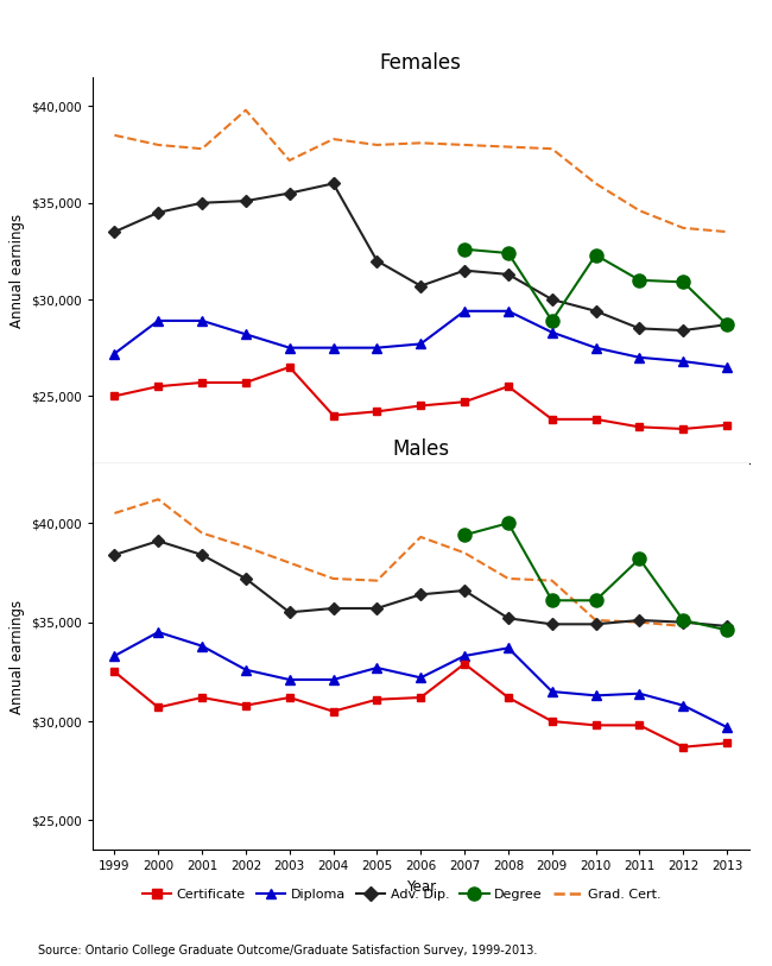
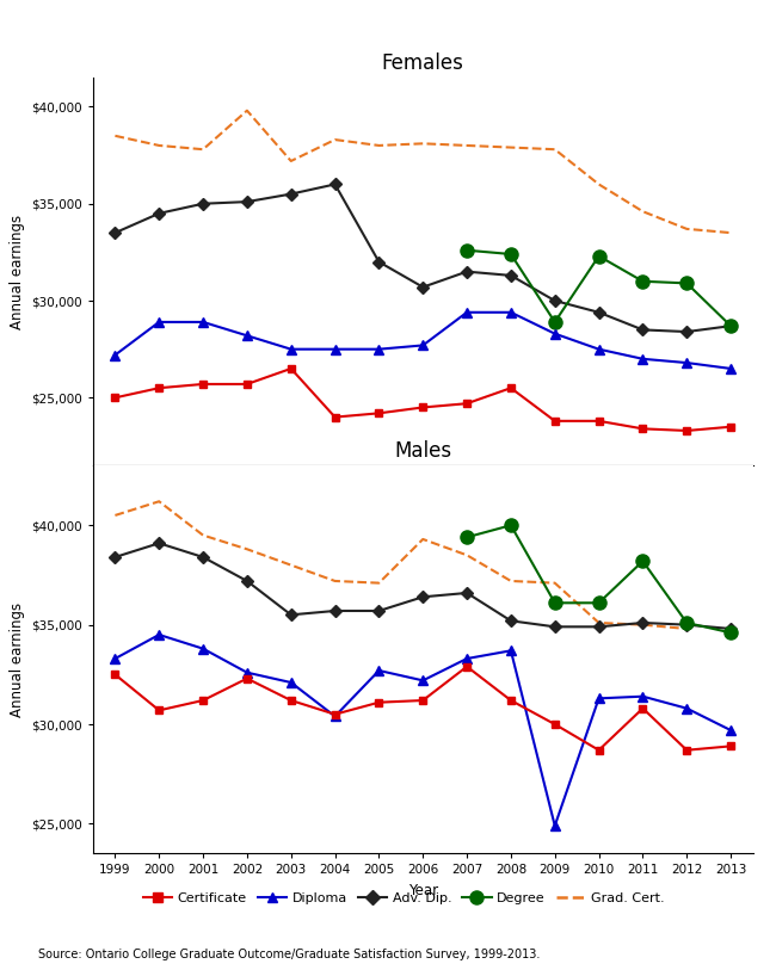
Males/Certificate/2002: $30,800 -> $32,300
Males/Diploma/2004: $32,100 -> $30,400
Males/Diploma/2009: $31,500 -> $24,900
Males/Certificate/2010: $29,800 -> $28,700
Males/Certificate/2011: $29,800 -> $30,800
